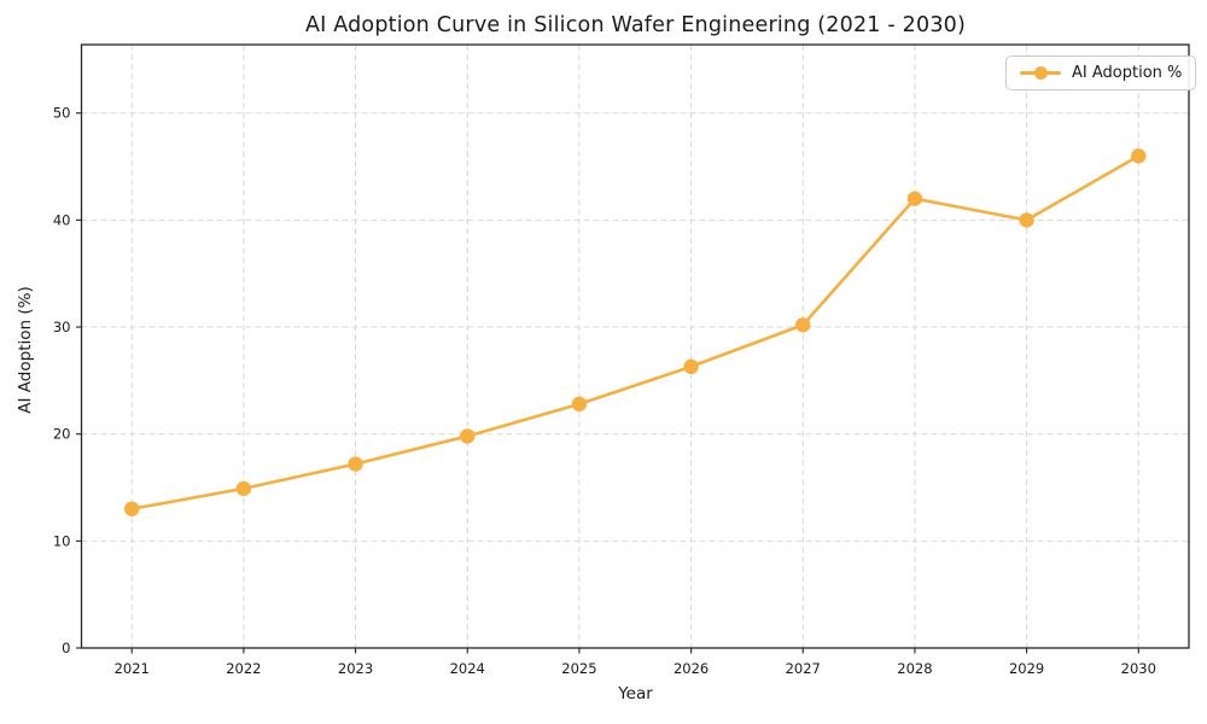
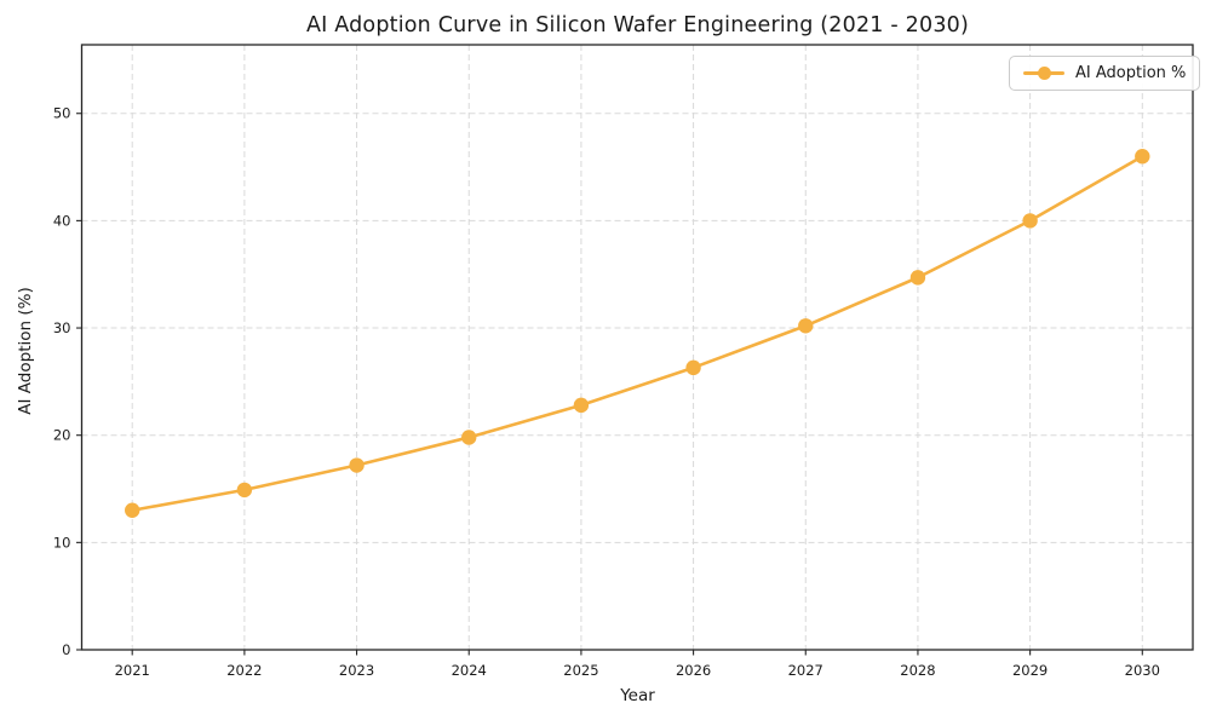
2028: 42 -> 35
